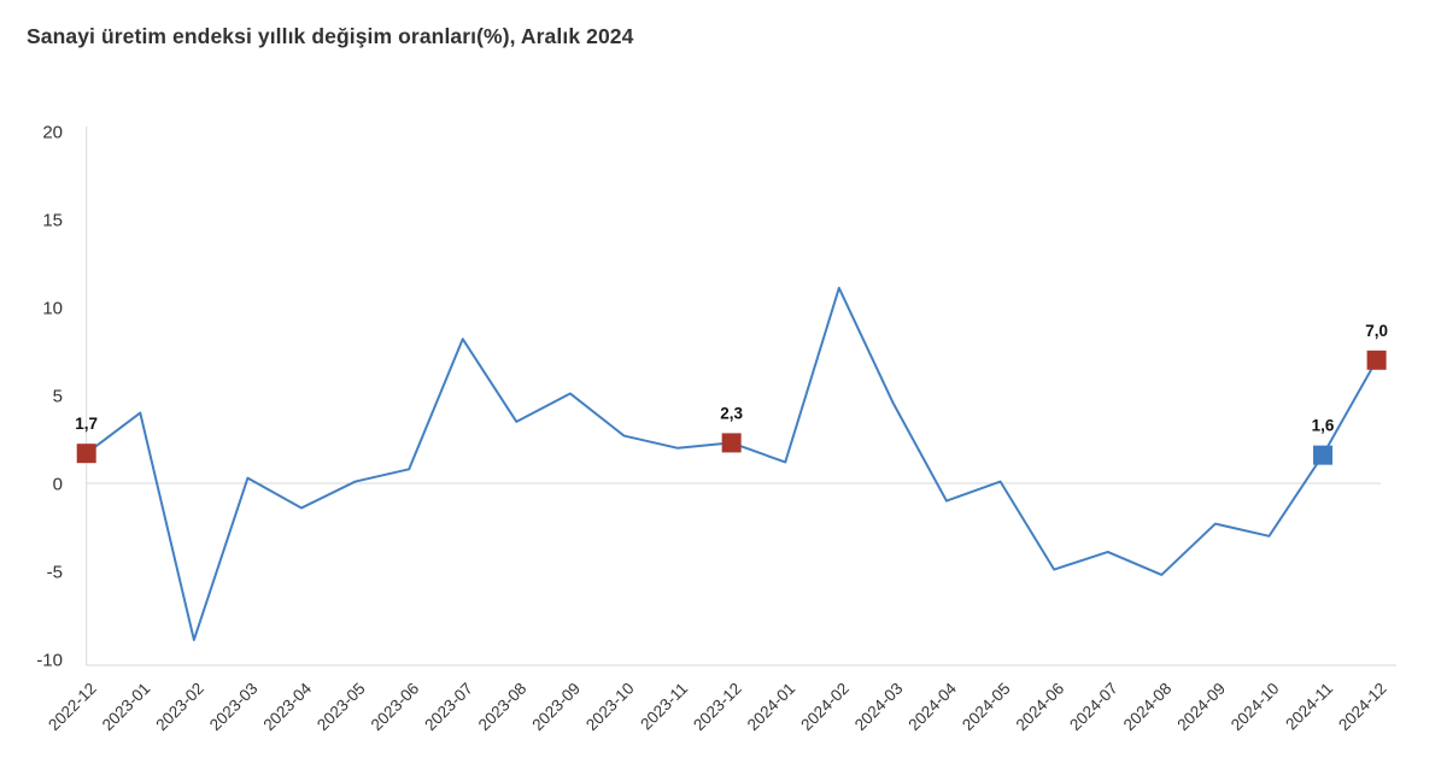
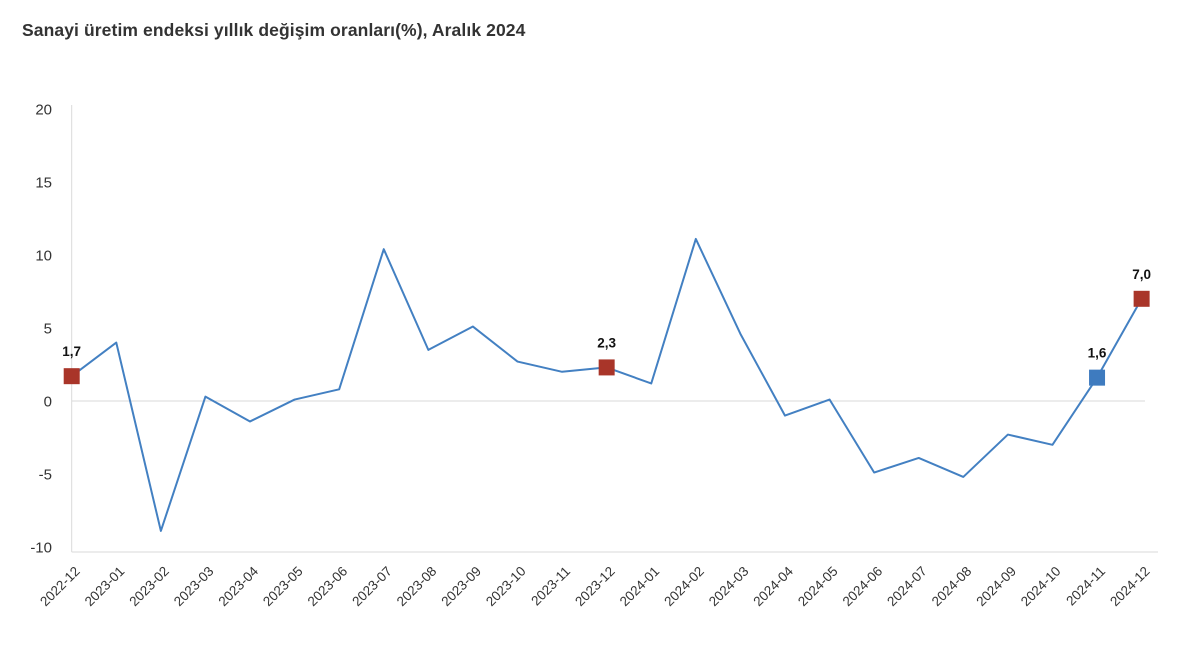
2023-07: 8.2 -> 10.4
